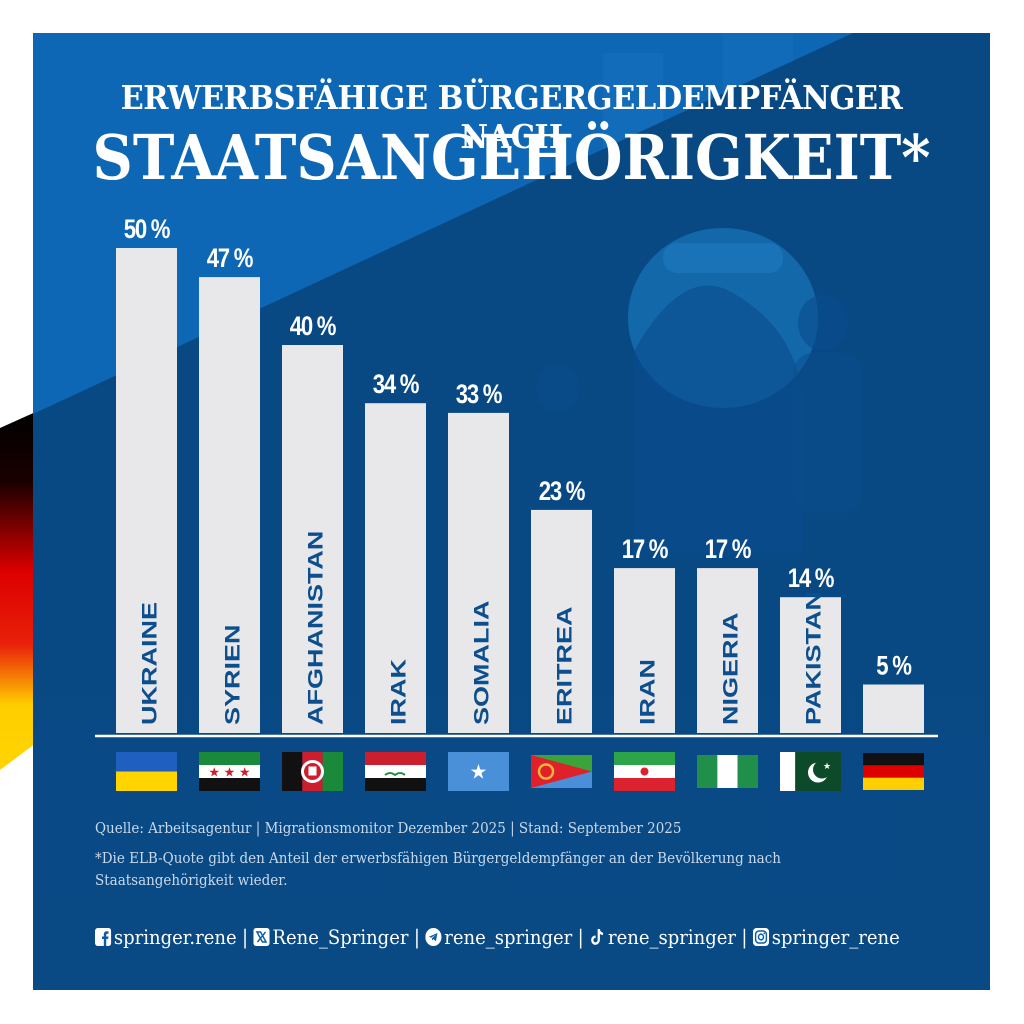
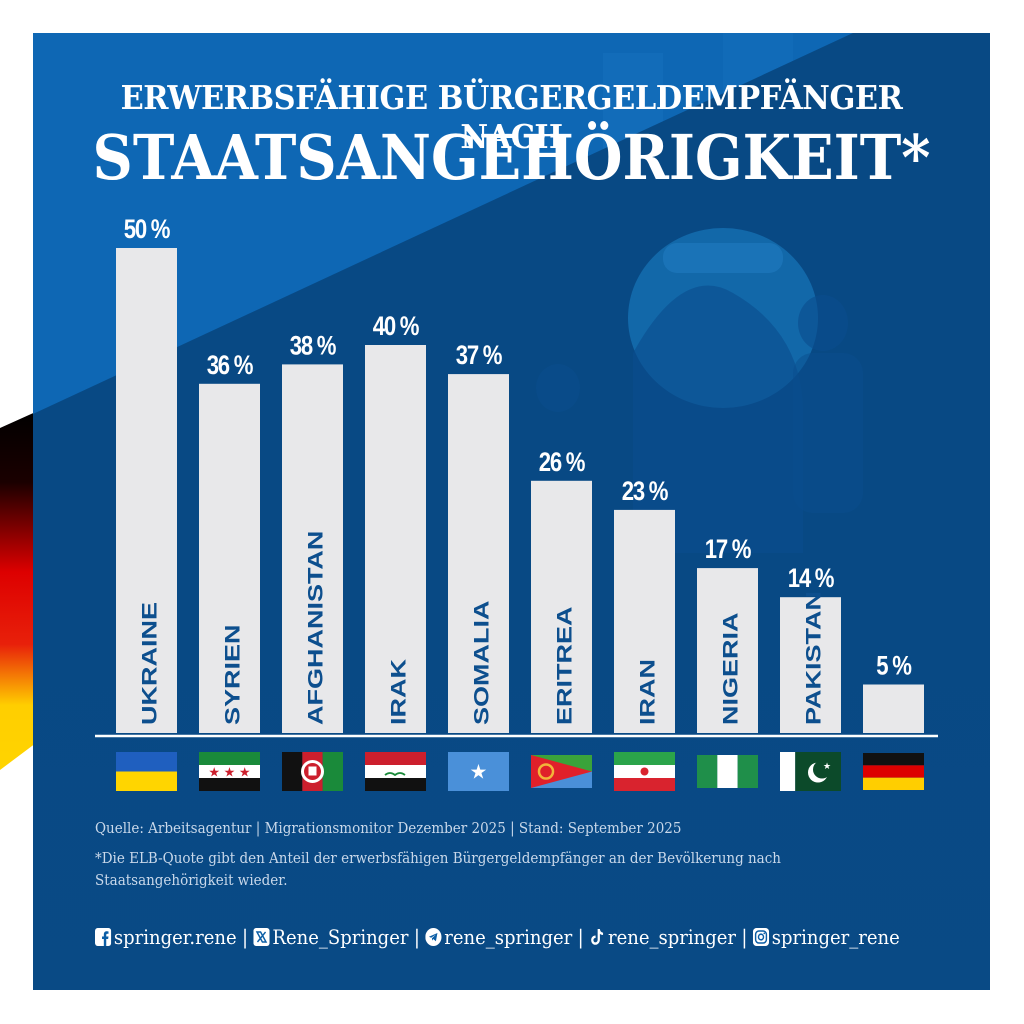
SYRIEN: 47 -> 36
AFGHANISTAN: 40 -> 38
IRAK: 34 -> 40
SOMALIA: 33 -> 37
ERITREA: 23 -> 26
IRAN: 17 -> 23
